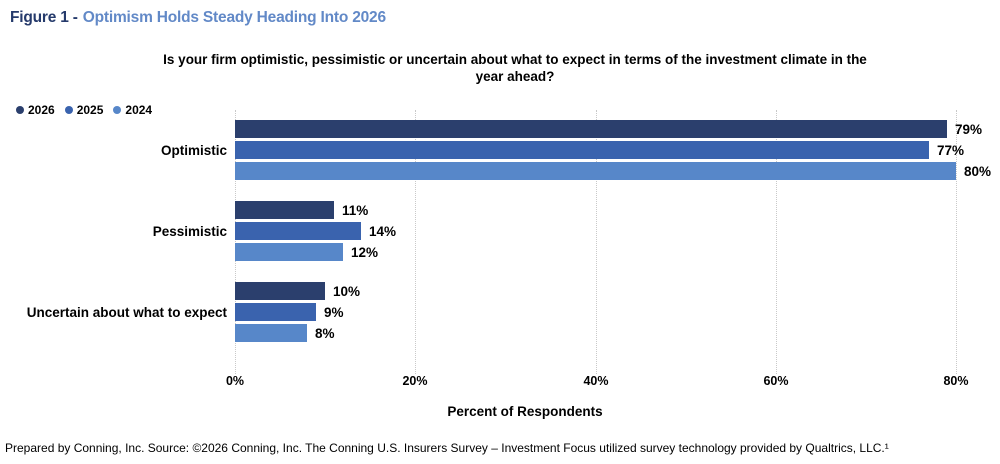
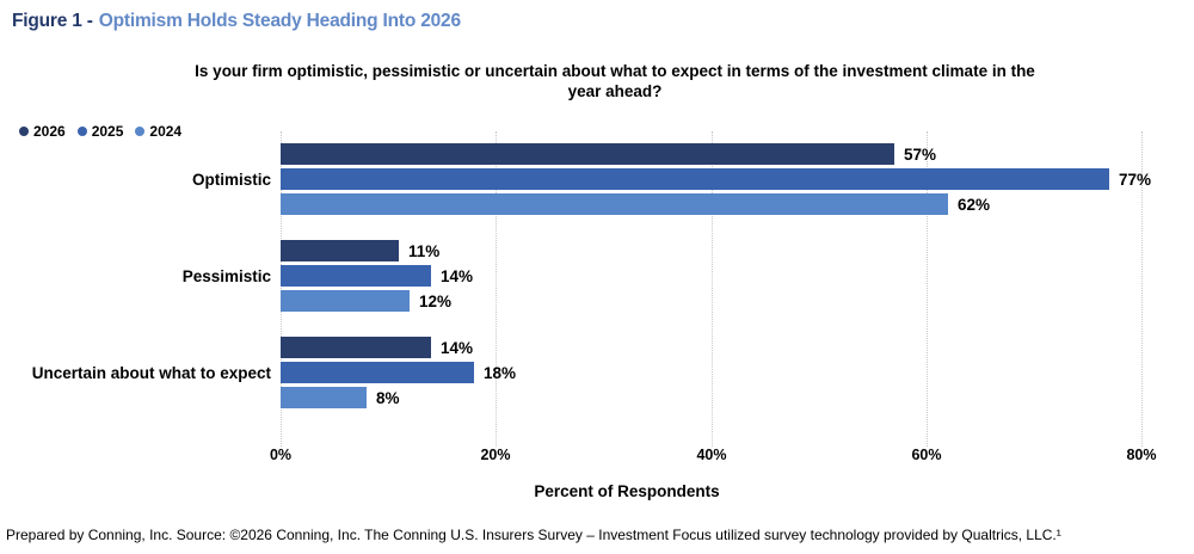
2026/Optimistic: 79% -> 57%
2024/Optimistic: 80% -> 62%
2026/Uncertain about what to expect: 10% -> 14%
2025/Uncertain about what to expect: 9% -> 18%
